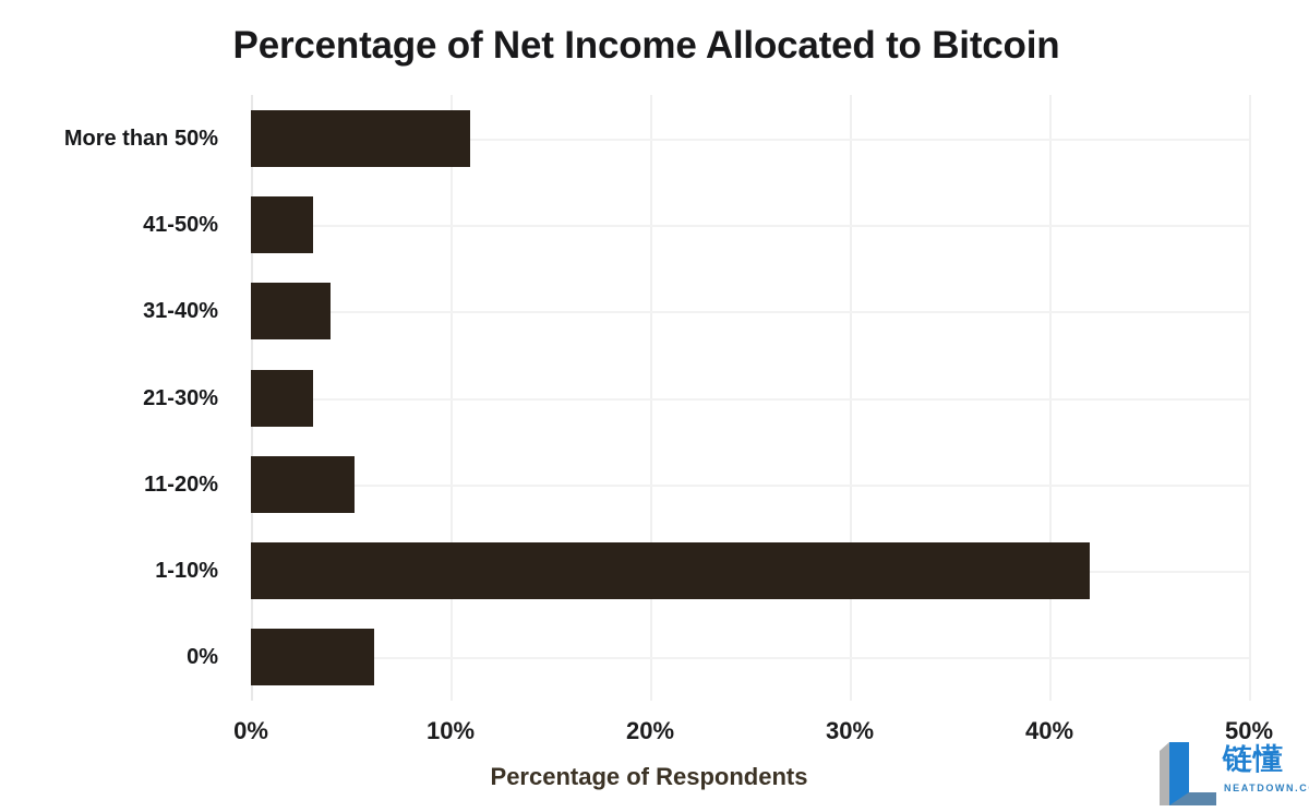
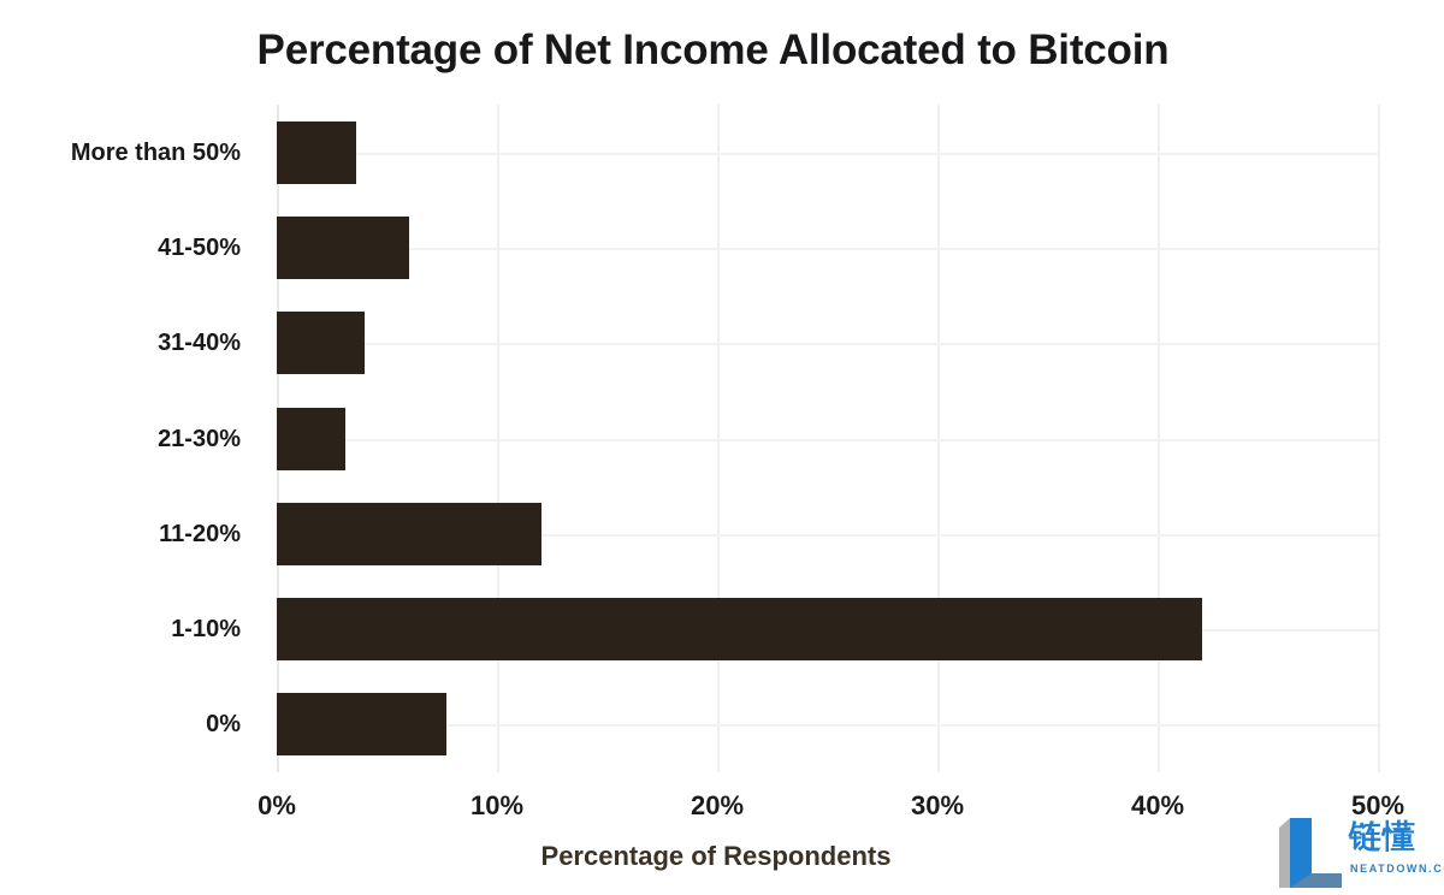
More than 50%: 11.0% -> 3.6%
41-50%: 3.1% -> 6.0%
11-20%: 5.2% -> 12.0%
0%: 6.2% -> 7.7%
